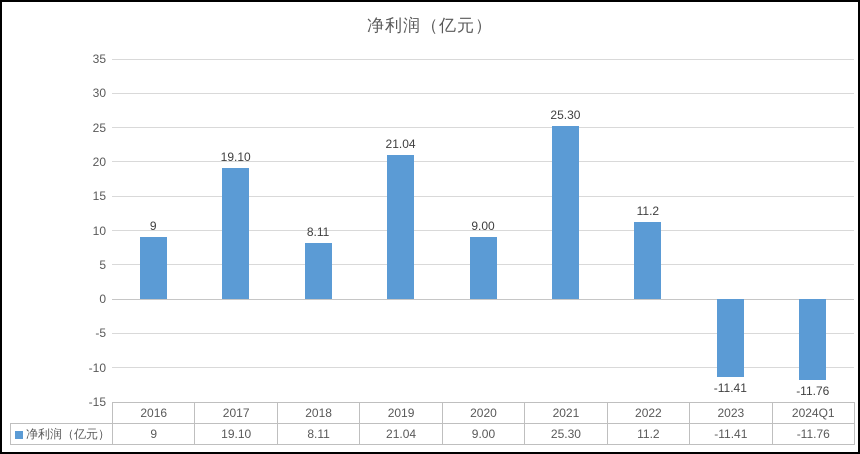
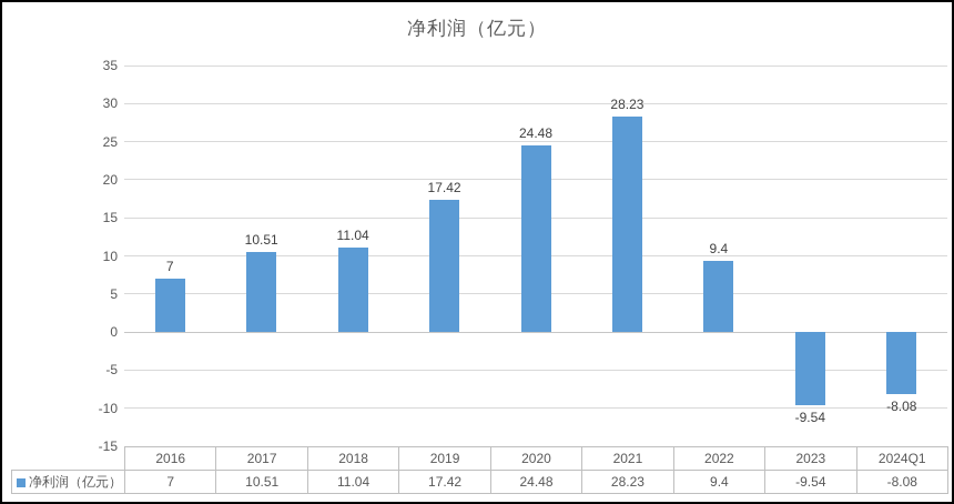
2016: 9 -> 7
2017: 19.10 -> 10.51
2018: 8.11 -> 11.04
2019: 21.04 -> 17.42
2020: 9.00 -> 24.48
2021: 25.30 -> 28.23
2022: 11.2 -> 9.4
2023: -11.41 -> -9.54
2024Q1: -11.76 -> -8.08
